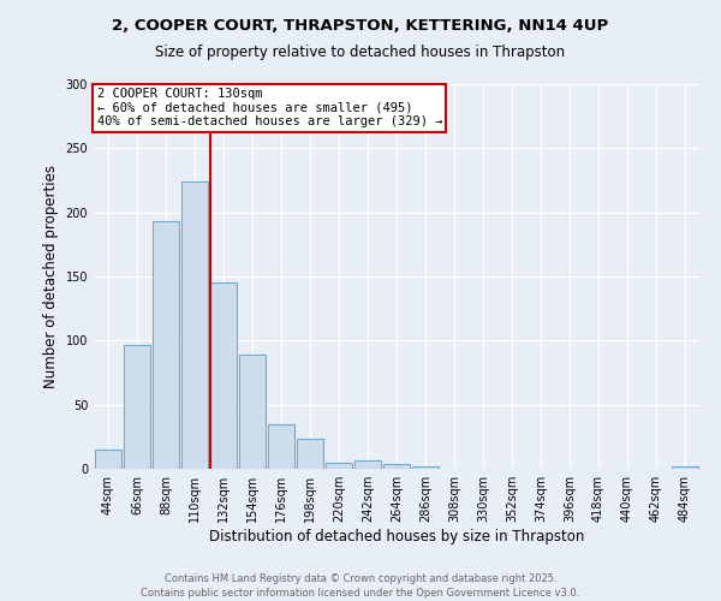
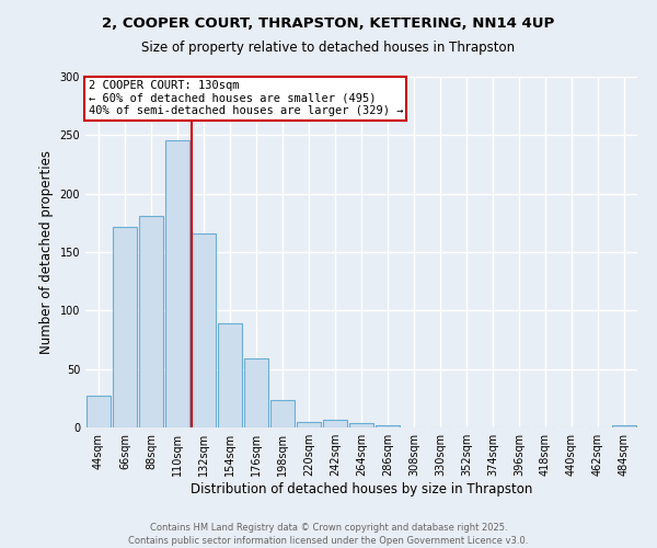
44sqm: 15 -> 27
66sqm: 97 -> 172
88sqm: 193 -> 181
110sqm: 224 -> 246
132sqm: 145 -> 166
176sqm: 35 -> 59
